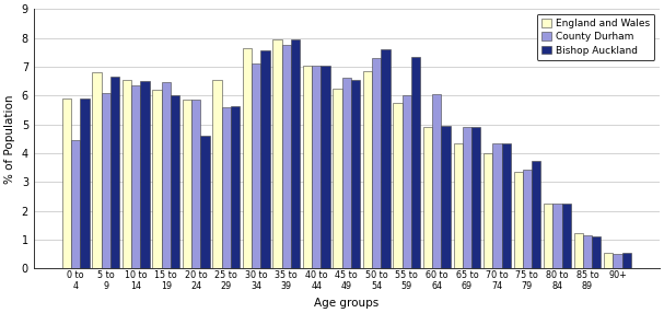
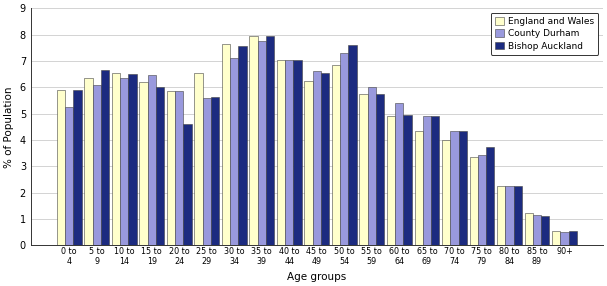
County Durham/0 to 4: 4.45 -> 5.25
England and Wales/5 to 9: 6.80 -> 6.35
Bishop Auckland/55 to 59: 7.35 -> 5.75
County Durham/60 to 64: 6.05 -> 5.40
